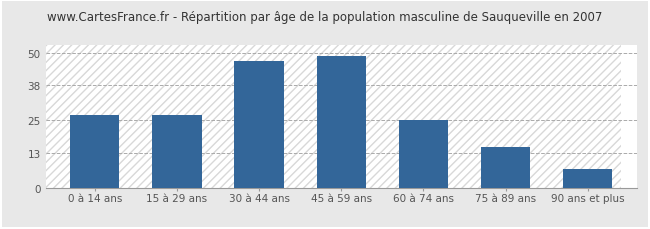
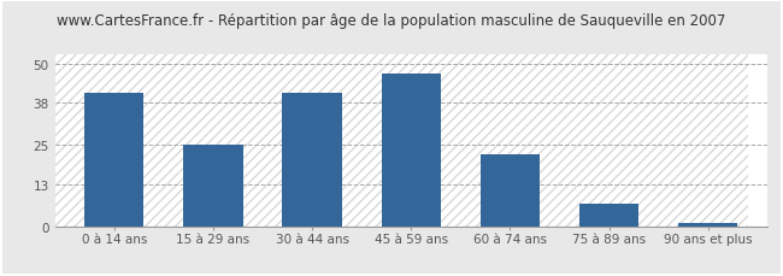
0 à 14 ans: 27 -> 41
15 à 29 ans: 27 -> 25
30 à 44 ans: 47 -> 41
45 à 59 ans: 49 -> 47
60 à 74 ans: 25 -> 22
75 à 89 ans: 15 -> 7
90 ans et plus: 7 -> 1
